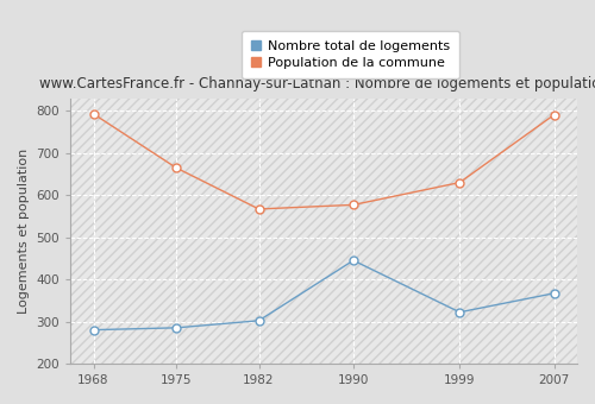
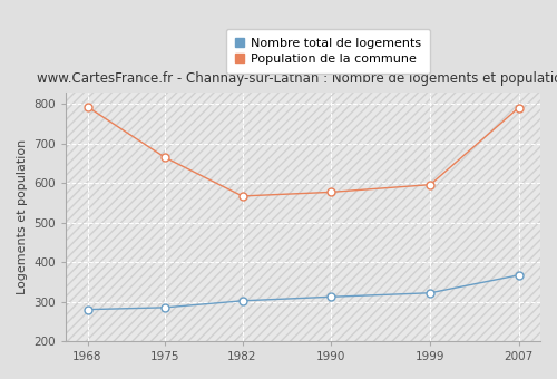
Nombre total de logements/1990: 445 -> 312
Population de la commune/1999: 630 -> 596
